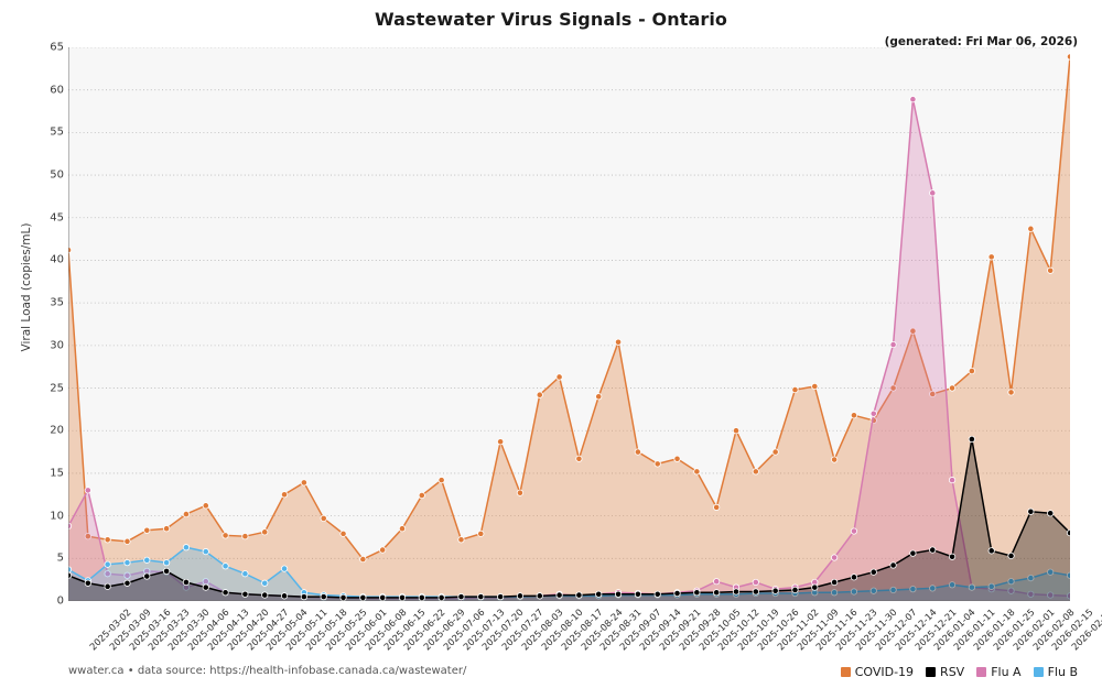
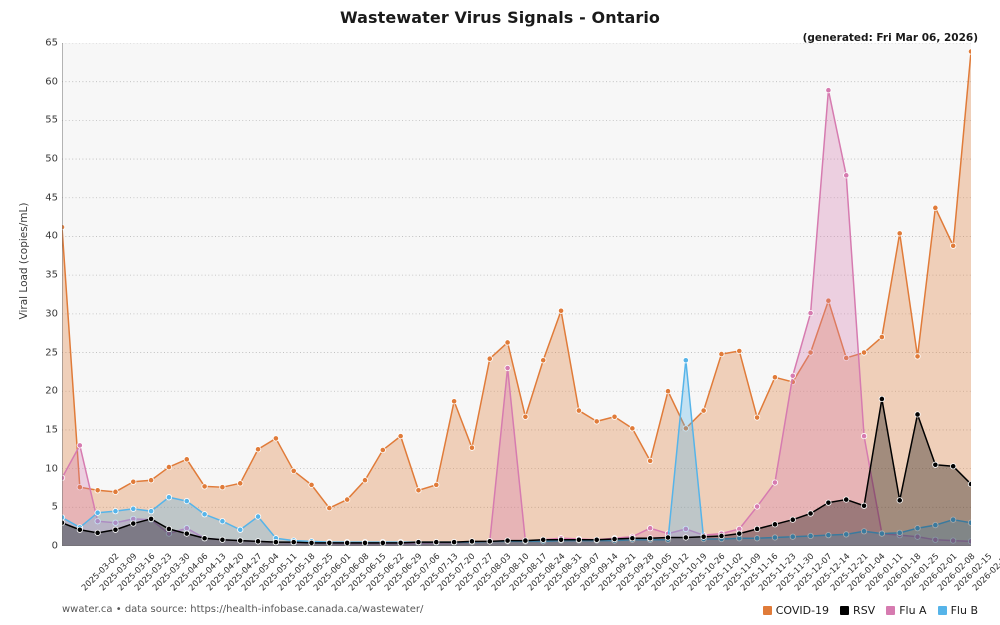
Flu A/2025-08-24: 1 -> 23
Flu B/2025-11-02: 1 -> 24
RSV/2026-02-08: 5 -> 17
